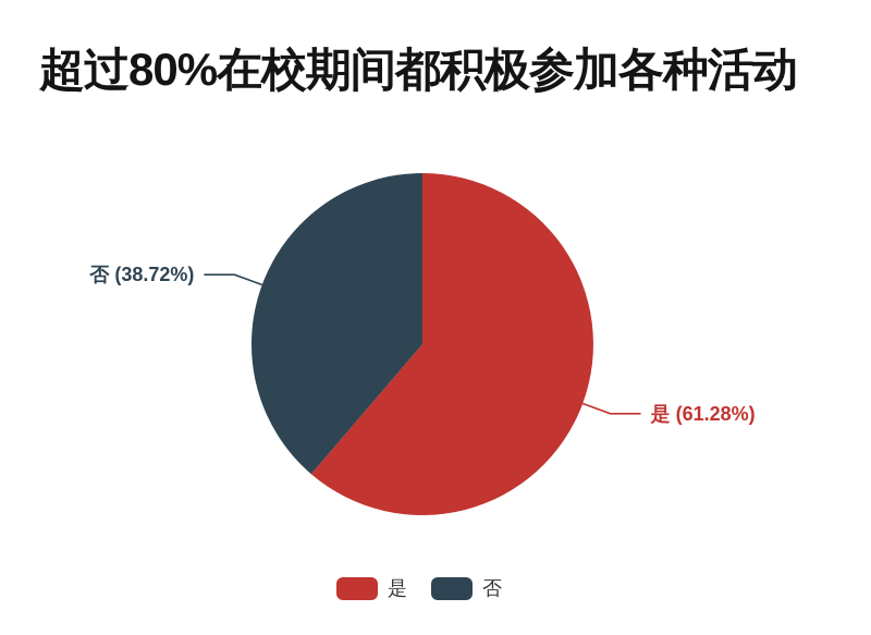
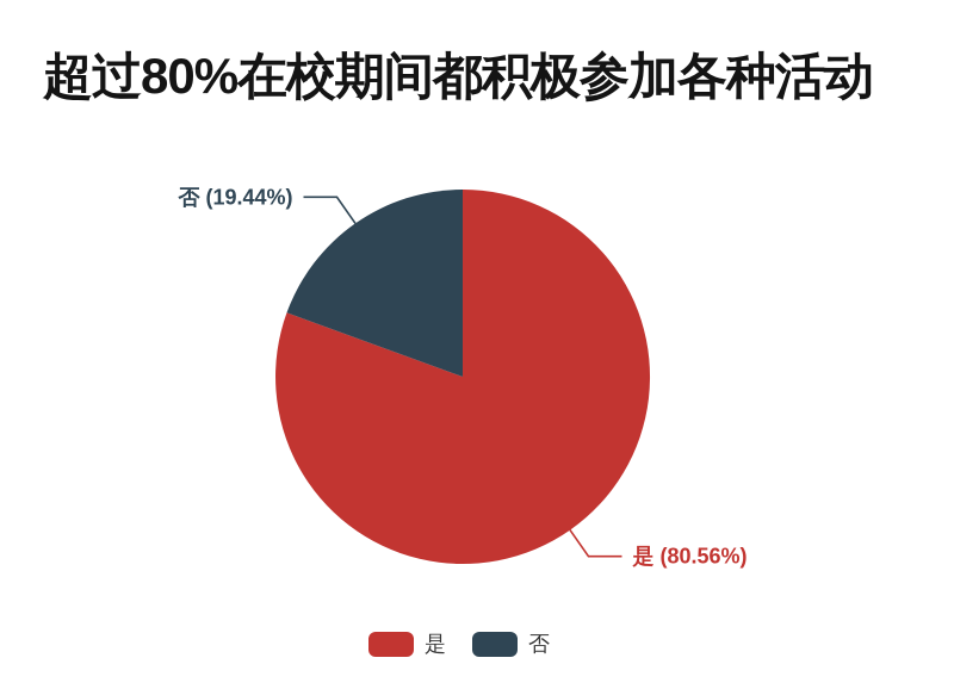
是: 61.28% -> 80.56%
否: 38.72% -> 19.44%
